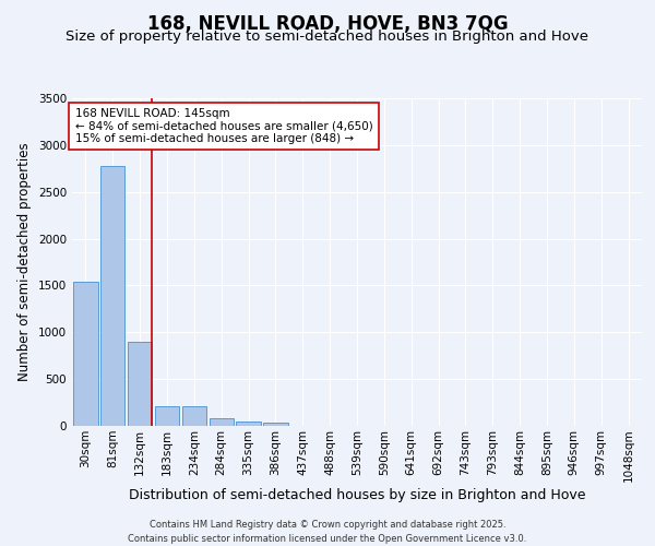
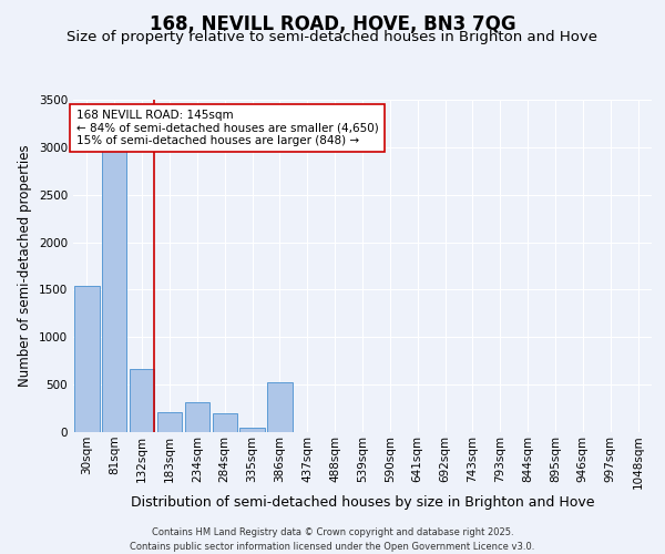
81sqm: 2780 -> 2980
132sqm: 900 -> 660
234sqm: 200 -> 320
284sqm: 80 -> 200
386sqm: 30 -> 520
